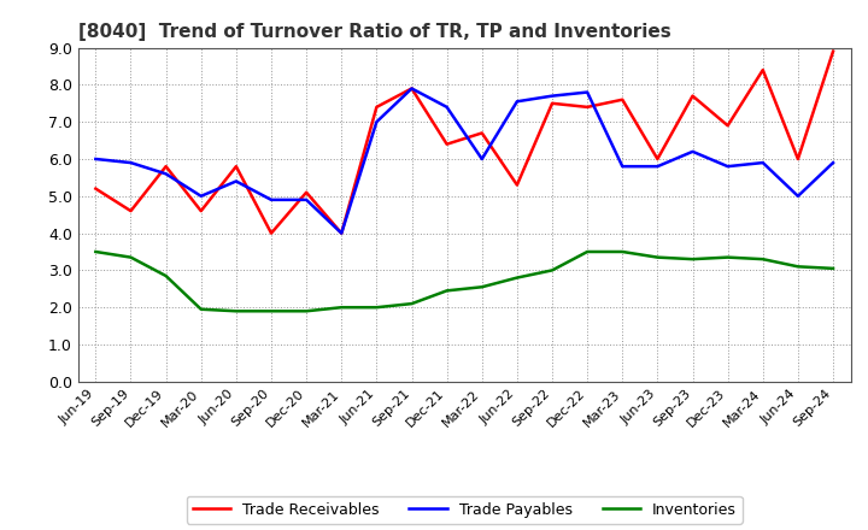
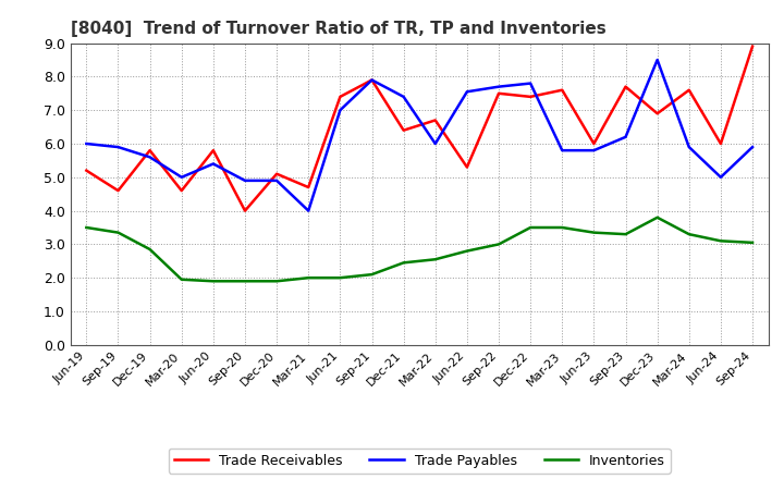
Trade Receivables/Mar-21: 4.0 -> 4.7
Trade Payables/Dec-23: 5.80 -> 8.50
Inventories/Dec-23: 3.35 -> 3.80
Trade Receivables/Mar-24: 8.4 -> 7.6
